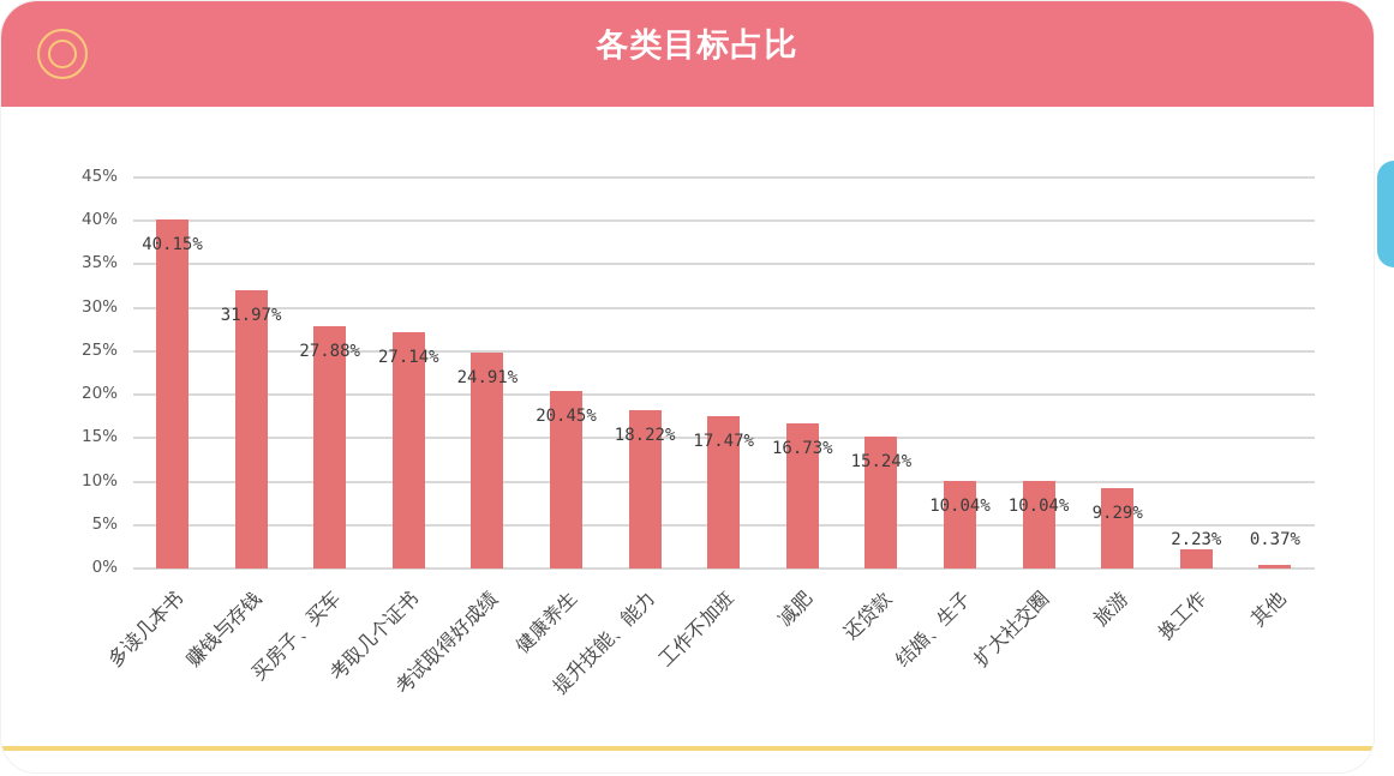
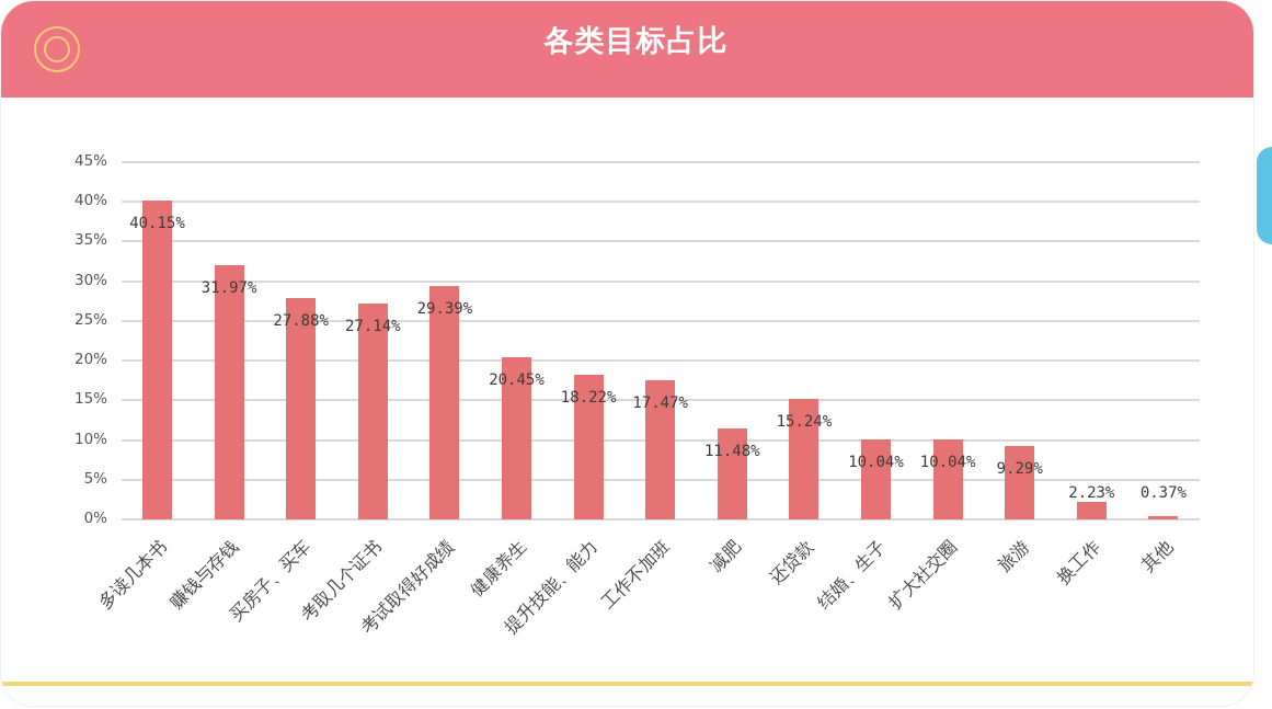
考试取得好成绩: 24.91% -> 29.39%
减肥: 16.73% -> 11.48%
